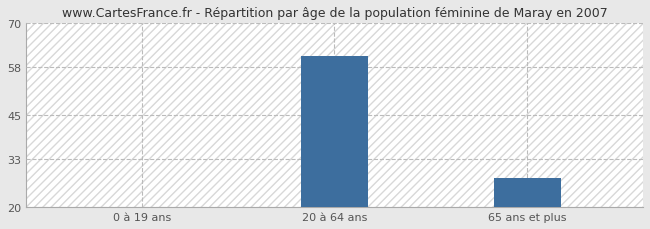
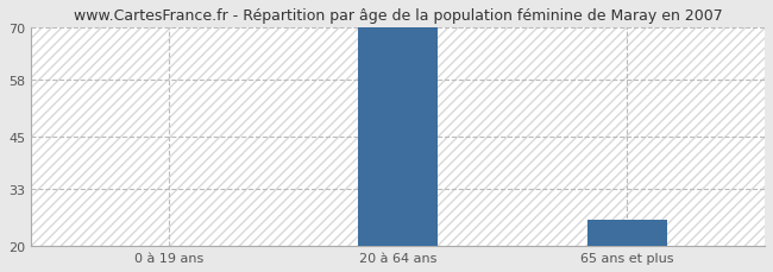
20 à 64 ans: 61 -> 70
65 ans et plus: 28 -> 26
